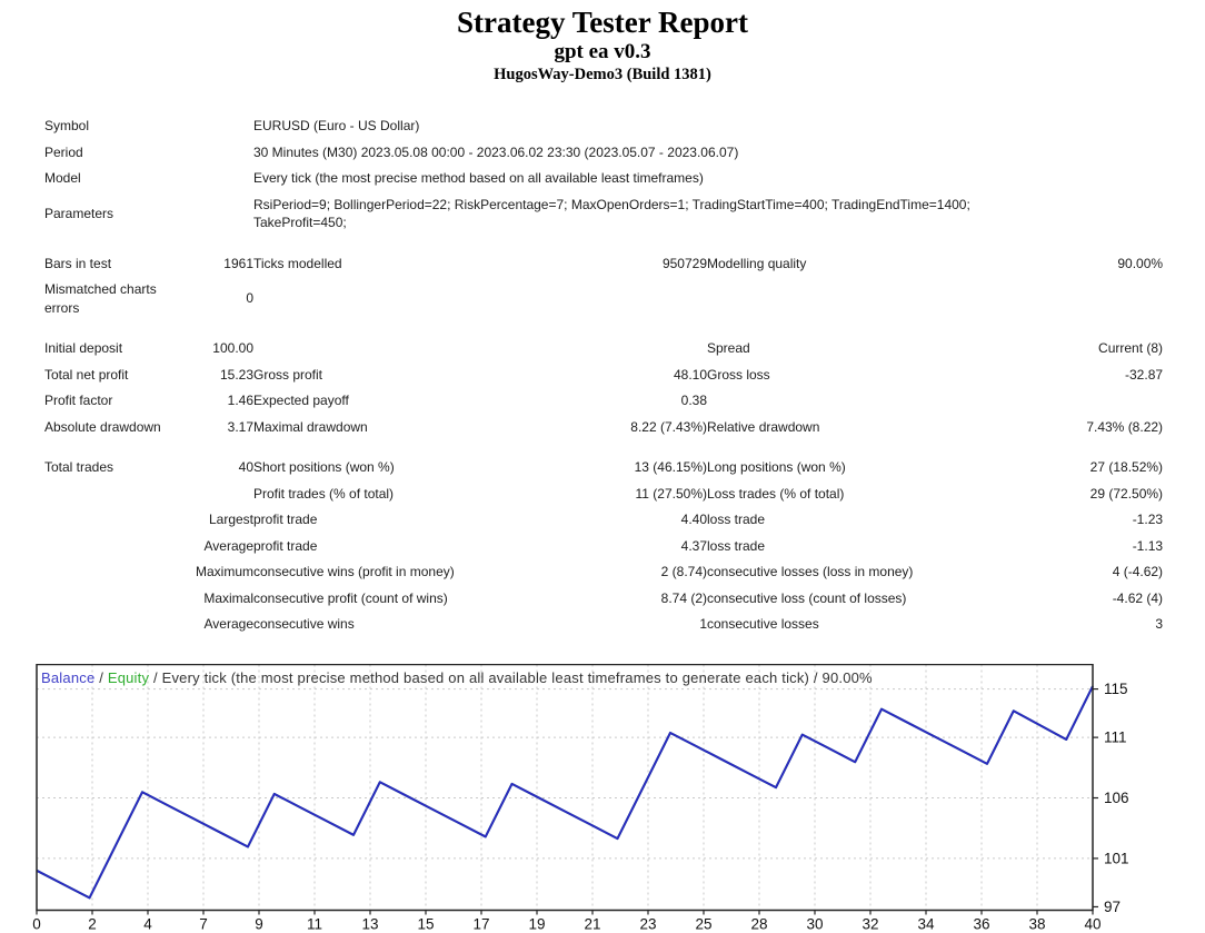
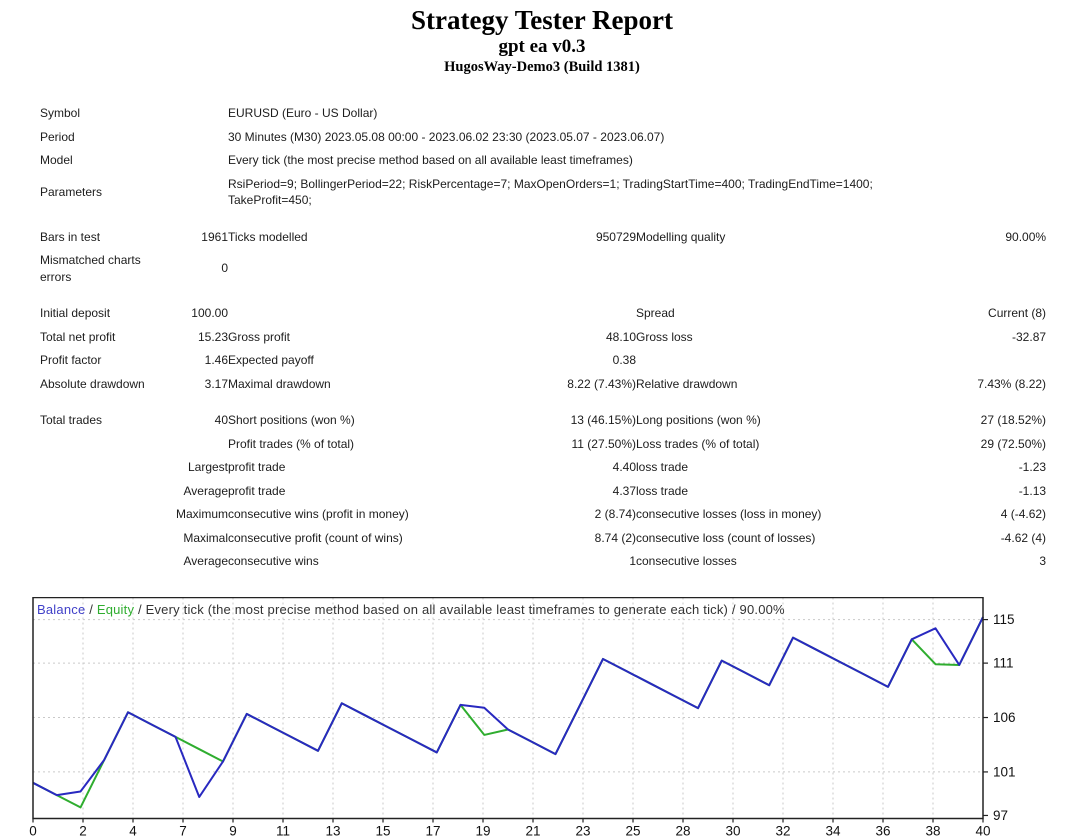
Balance/2: 97.7 -> 99.2
Balance/7: 103.1 -> 98.7
Equity/19: 106.0 -> 104.4
Balance/19: 106.0 -> 106.9
Equity/38: 112.0 -> 110.9
Balance/38: 112.0 -> 114.2
